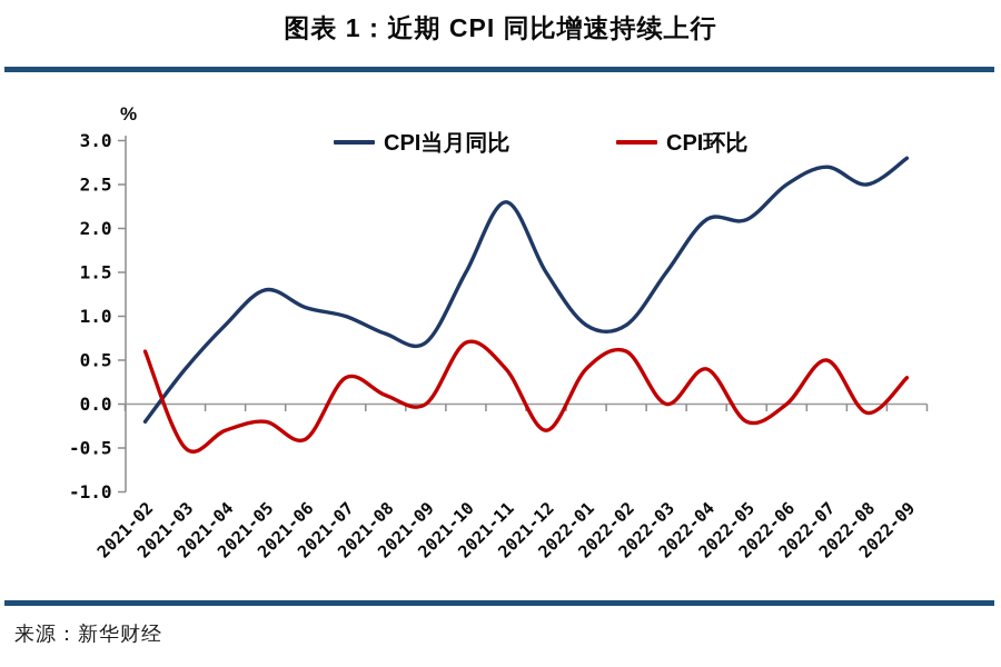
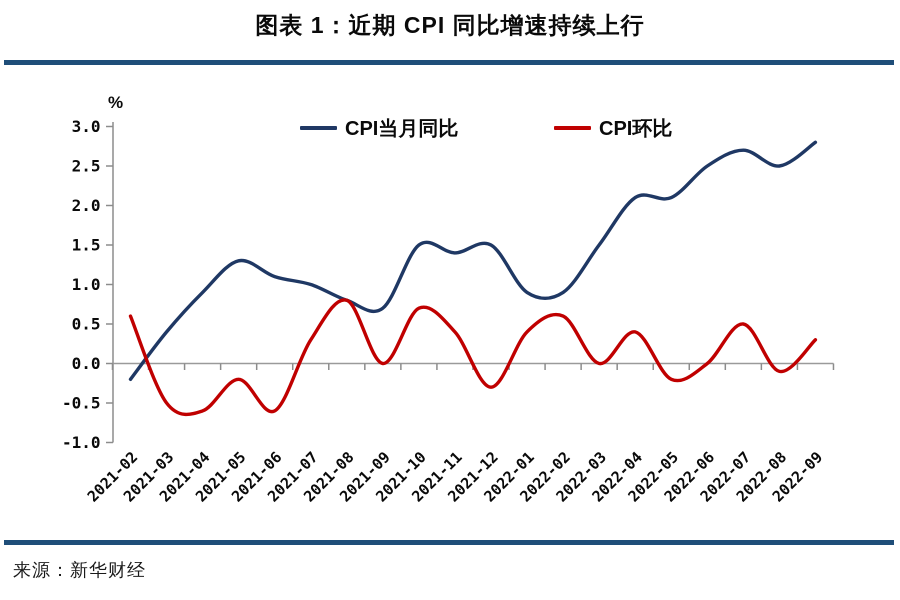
CPI环比/2021-04: -0.3 -> -0.6
CPI环比/2021-06: -0.4 -> -0.6
CPI环比/2021-08: 0.1 -> 0.8
CPI当月同比/2021-11: 2.3 -> 1.4
